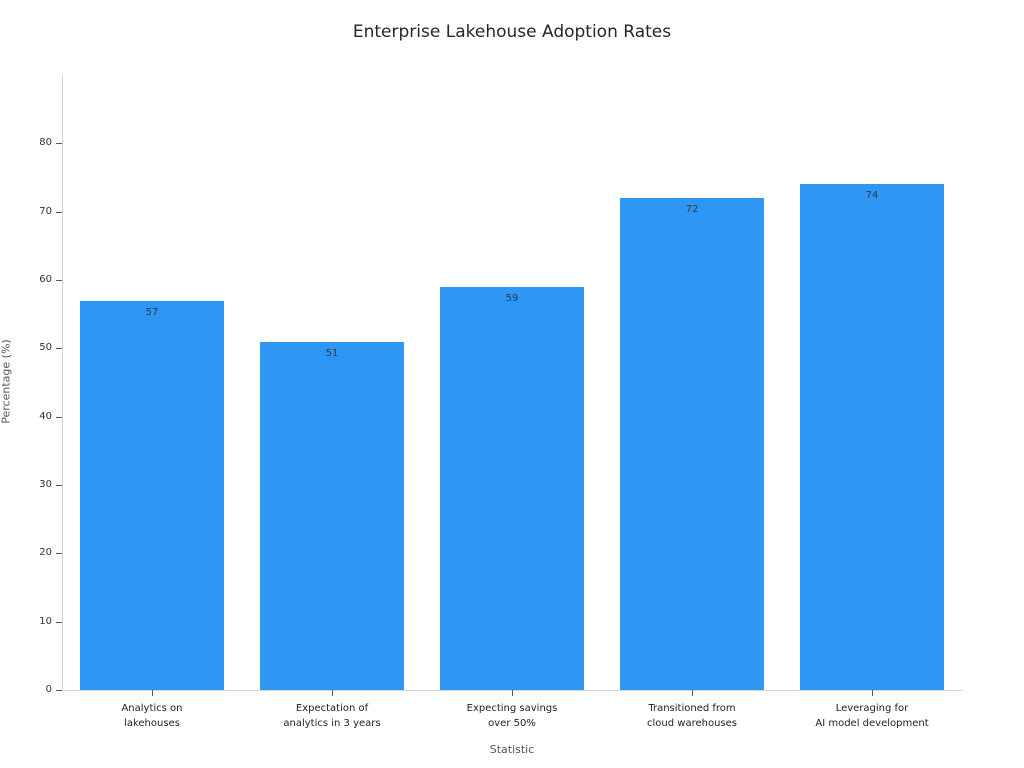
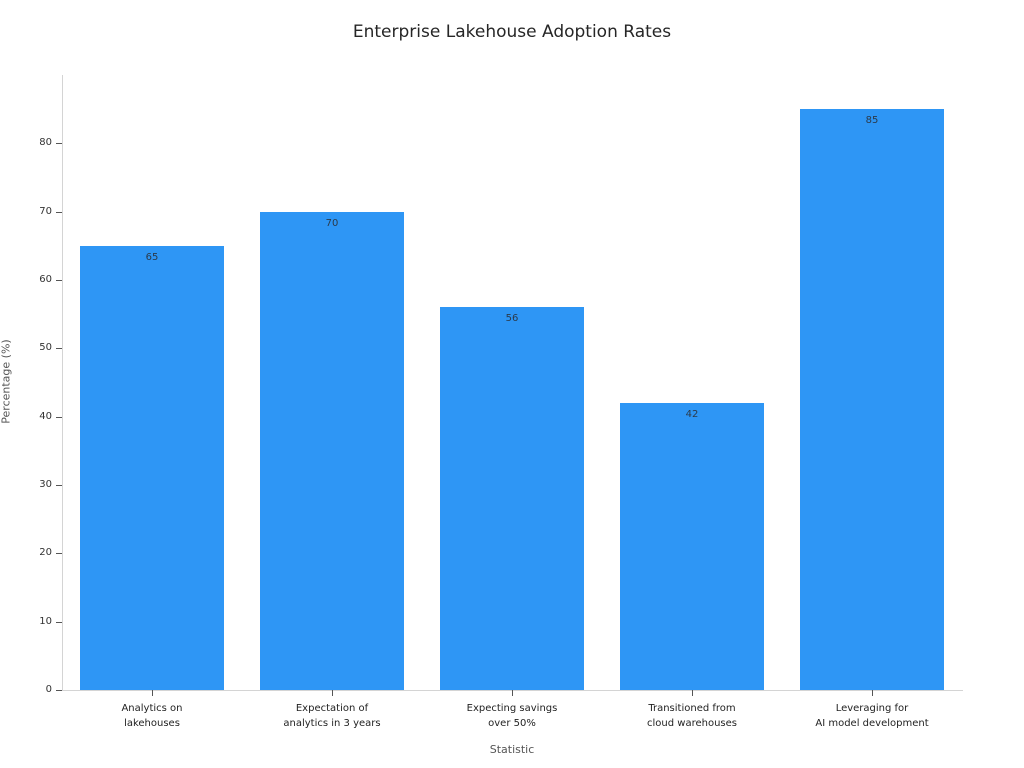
Analytics on lakehouses: 57 -> 65
Expectation of analytics in 3 years: 51 -> 70
Expecting savings over 50%: 59 -> 56
Transitioned from cloud warehouses: 72 -> 42
Leveraging for AI model development: 74 -> 85
